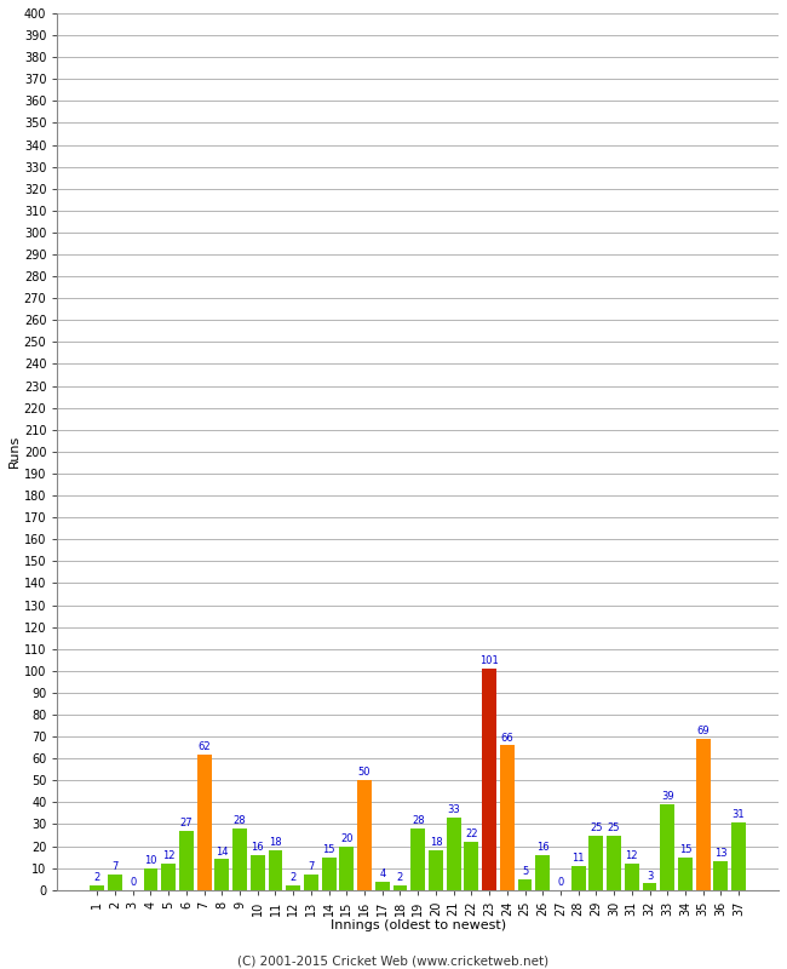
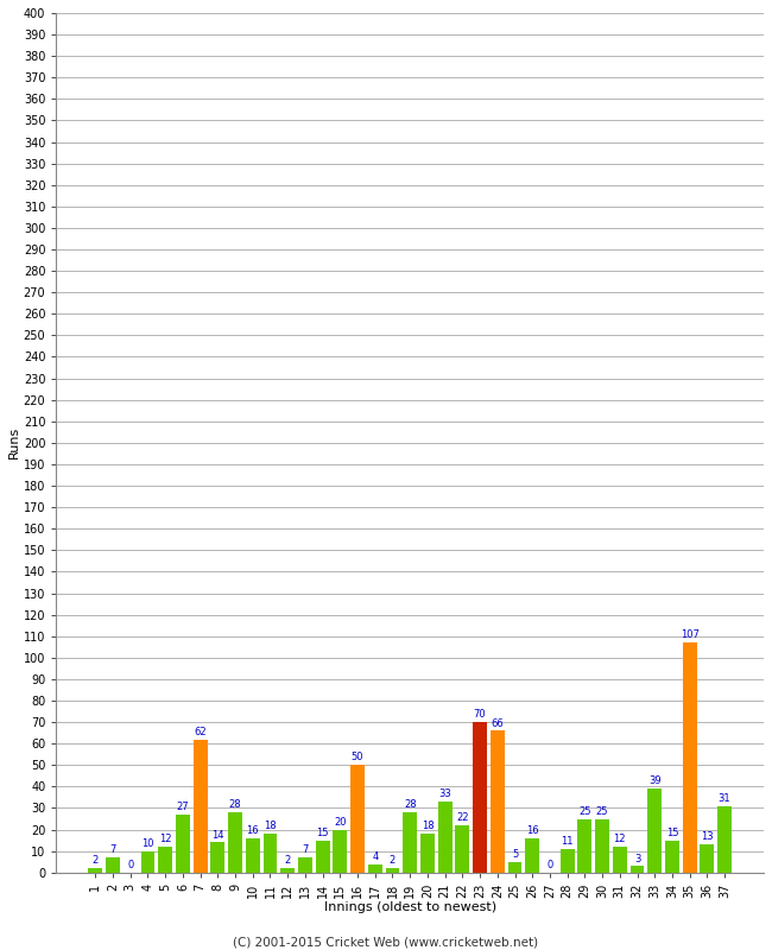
23: 101 -> 70
35: 69 -> 107
